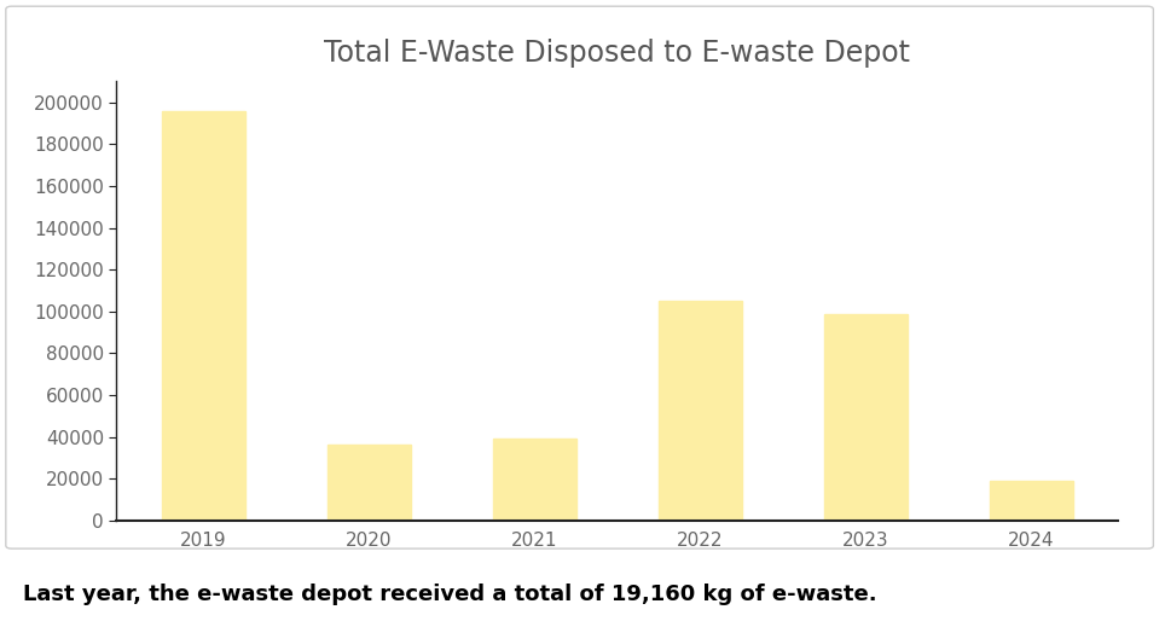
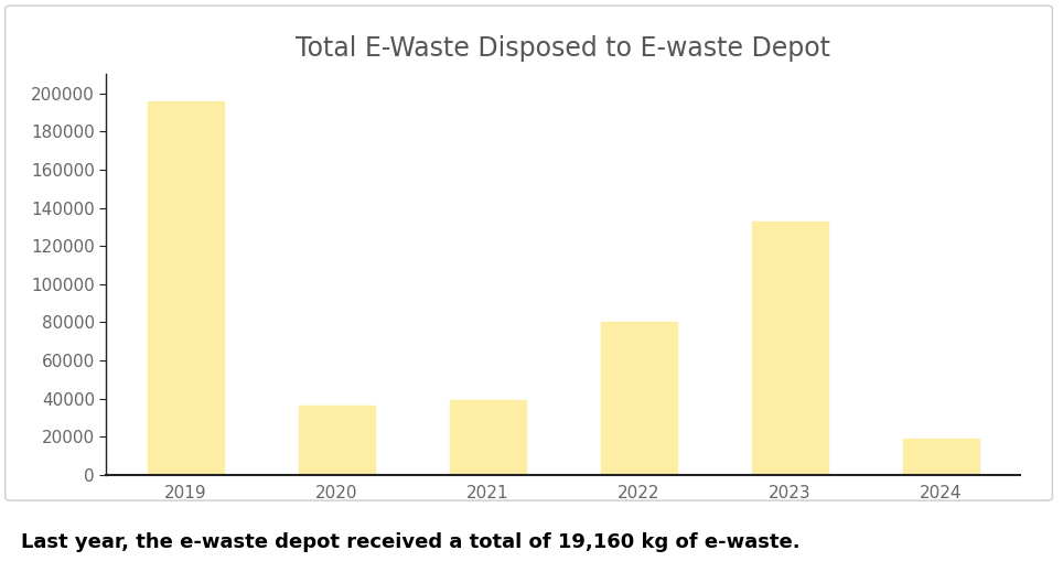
2022: 105000 -> 80000
2023: 99000 -> 133000
